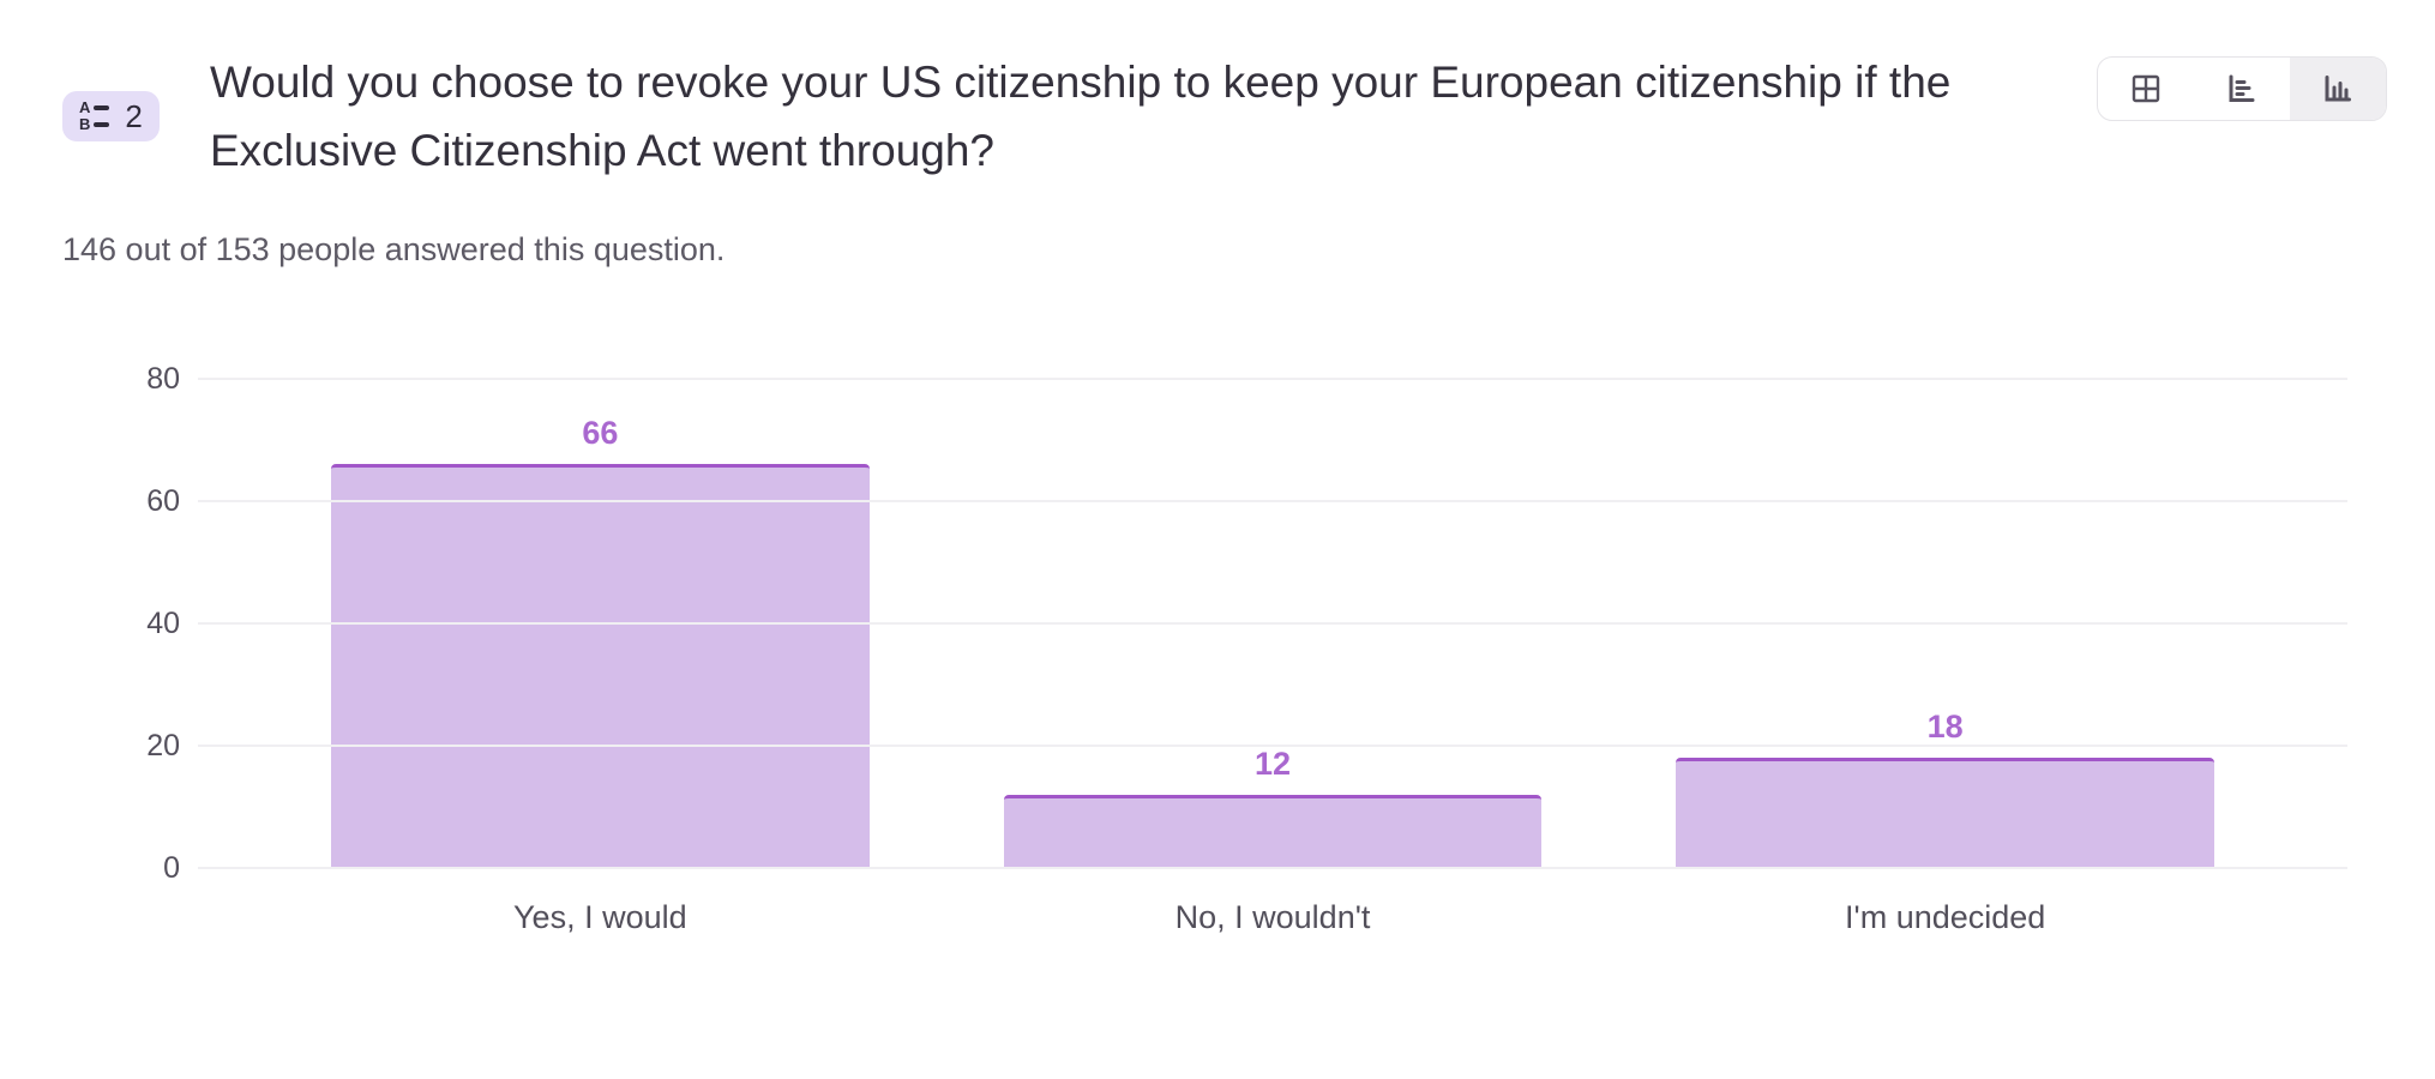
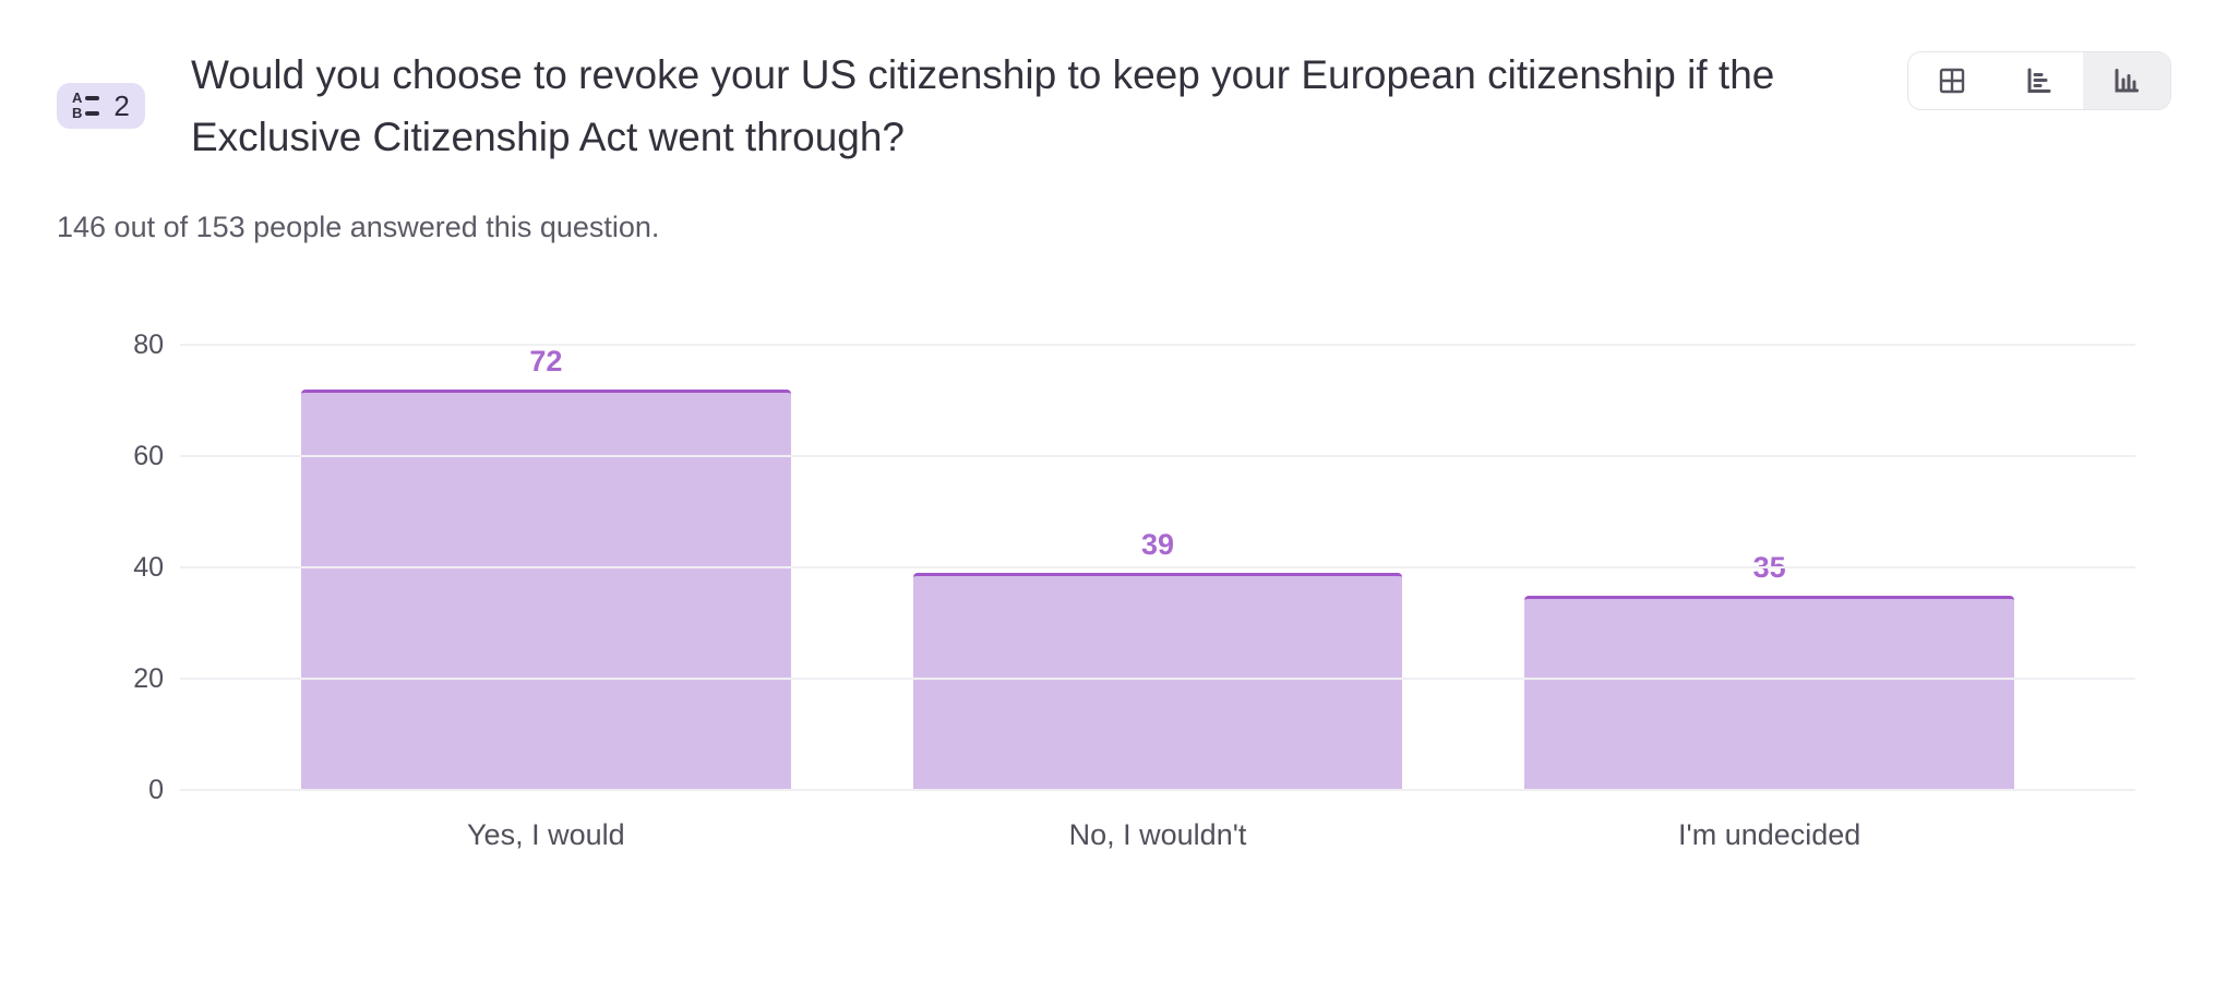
Yes, I would: 66 -> 72
No, I wouldn't: 12 -> 39
I'm undecided: 18 -> 35
